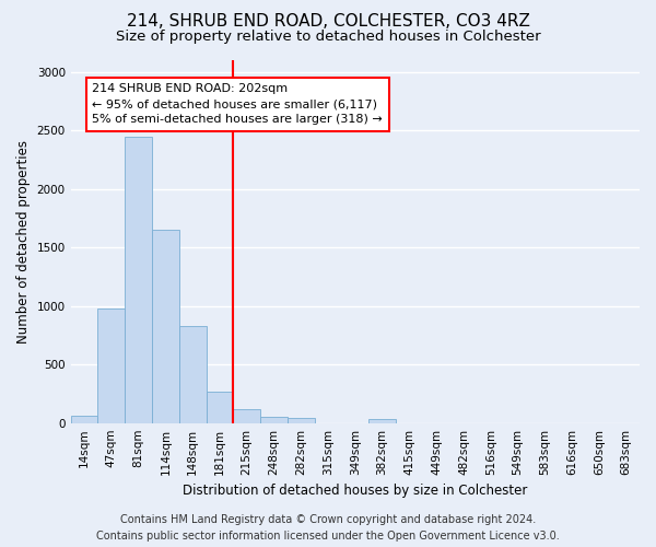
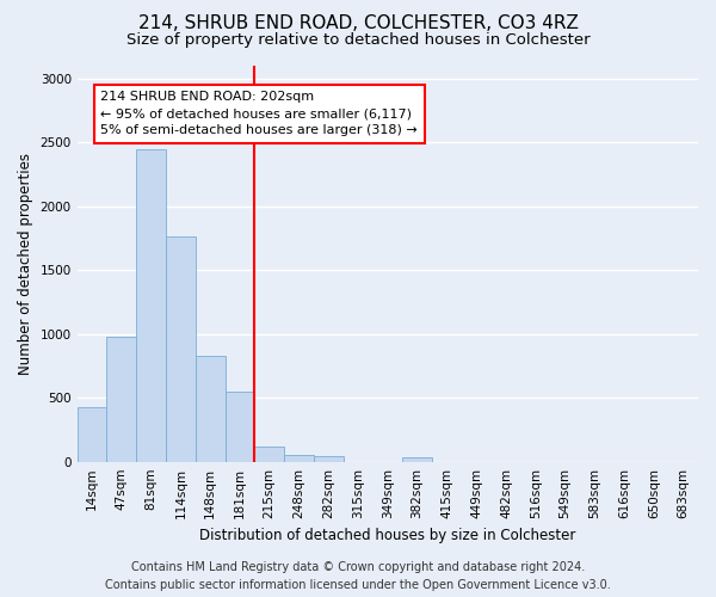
14sqm: 60 -> 430
114sqm: 1650 -> 1760
181sqm: 260 -> 550
